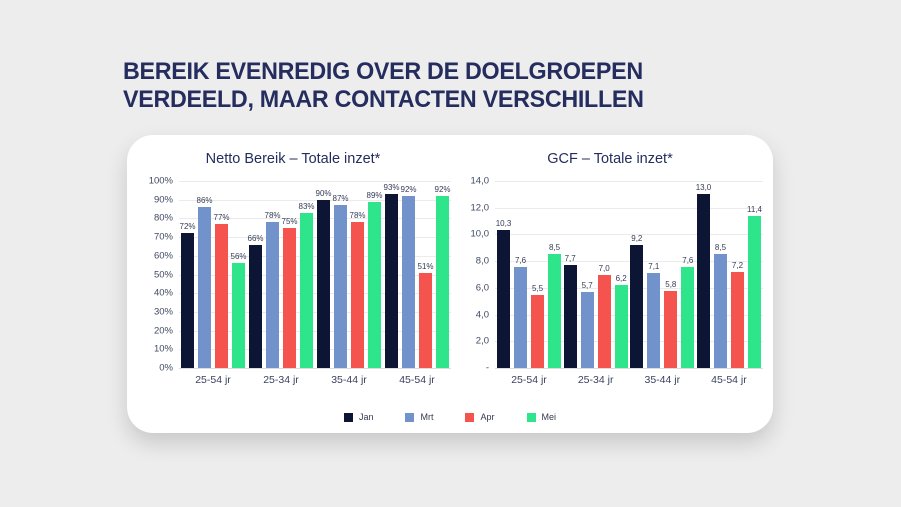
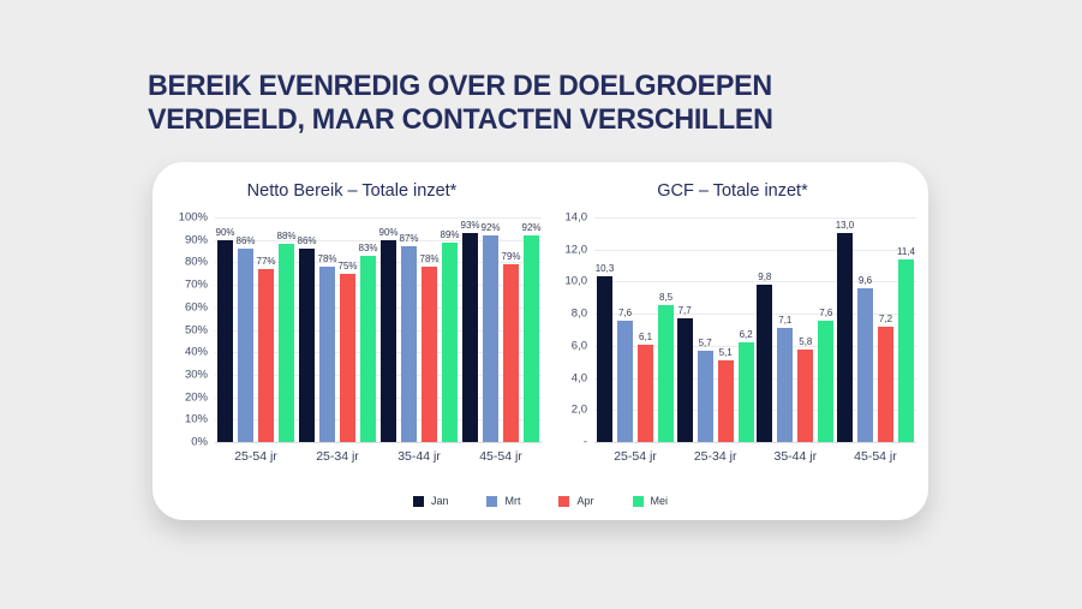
Netto Bereik – Totale inzet*/Jan/25-54 jr: 72% -> 90%
Netto Bereik – Totale inzet*/Mei/25-54 jr: 56% -> 88%
Netto Bereik – Totale inzet*/Jan/25-34 jr: 66% -> 86%
Netto Bereik – Totale inzet*/Apr/45-54 jr: 51% -> 79%
GCF – Totale inzet*/Apr/25-54 jr: 5,5 -> 6,1
GCF – Totale inzet*/Apr/25-34 jr: 7,0 -> 5,1
GCF – Totale inzet*/Jan/35-44 jr: 9,2 -> 9,8
GCF – Totale inzet*/Mrt/45-54 jr: 8,5 -> 9,6
